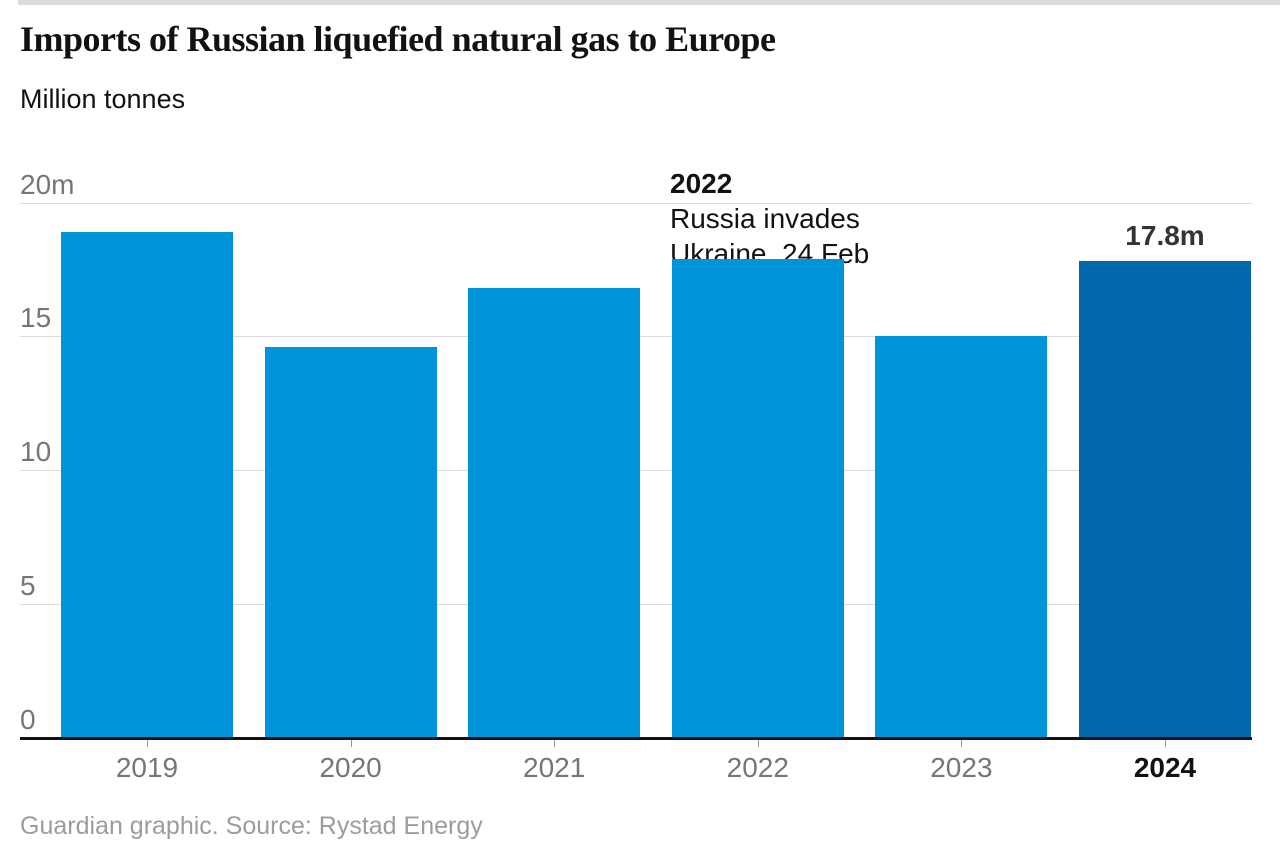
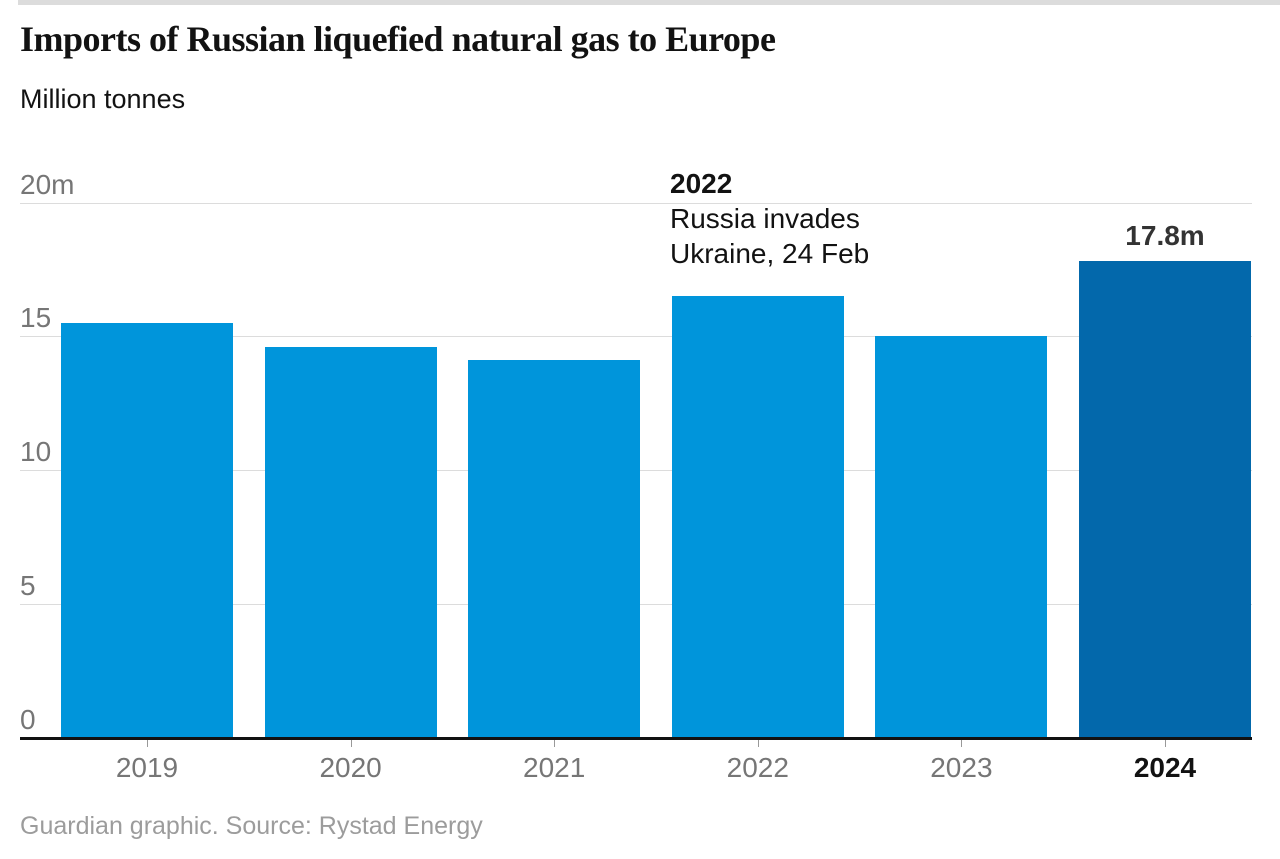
2019: 18.9m -> 15.5m
2021: 16.8m -> 14.1m
2022: 17.9m -> 16.5m
